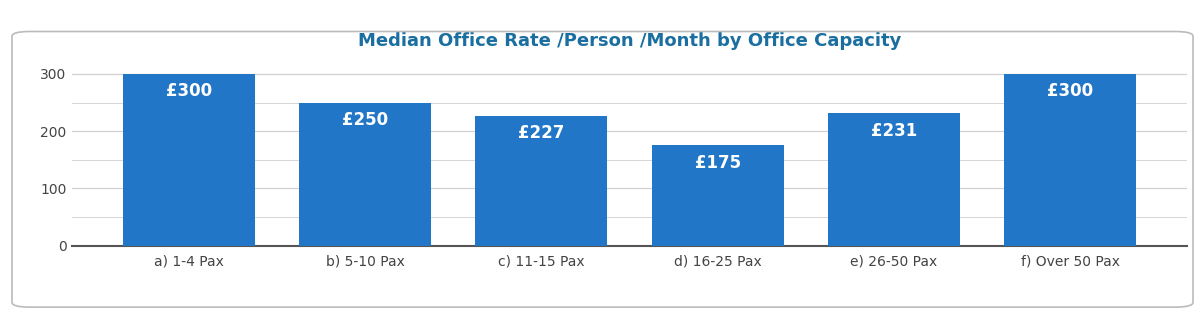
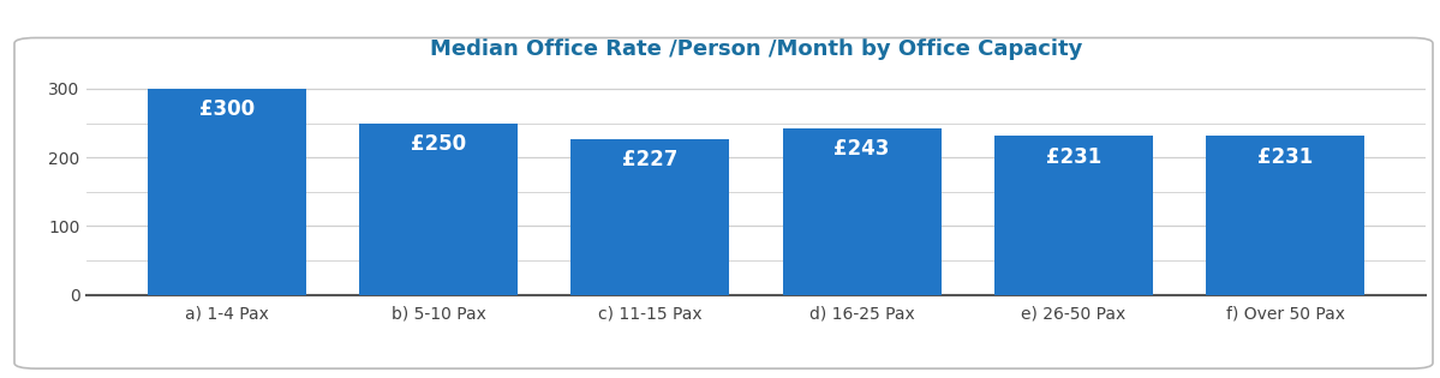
d) 16-25 Pax: £175 -> £243
f) Over 50 Pax: £300 -> £231
